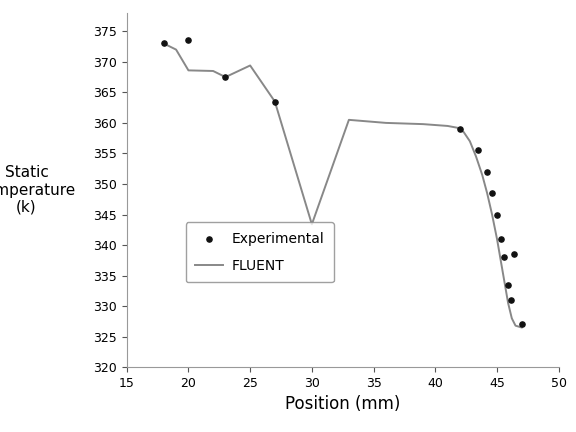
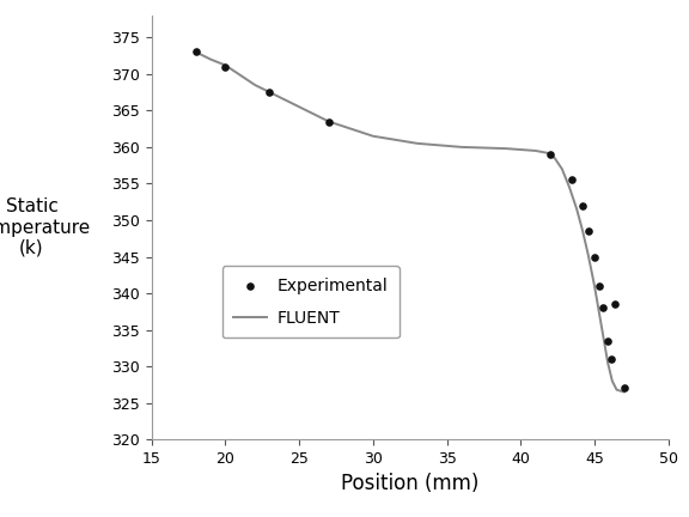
Experimental/20: 373.6 -> 371.0
FLUENT/20: 368.6 -> 371.2
FLUENT/25: 369.4 -> 365.5
FLUENT/30: 343.4 -> 361.5
